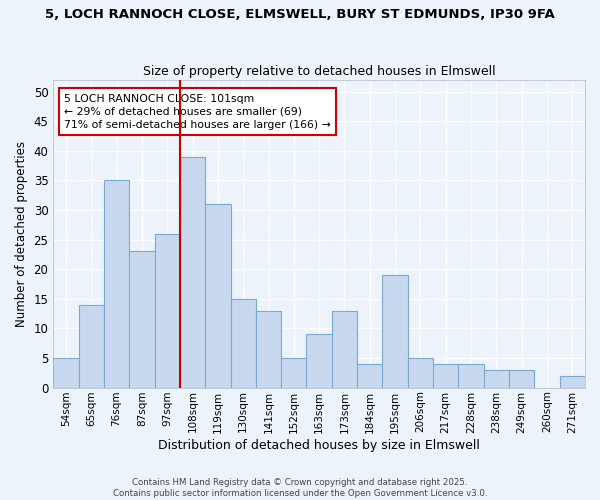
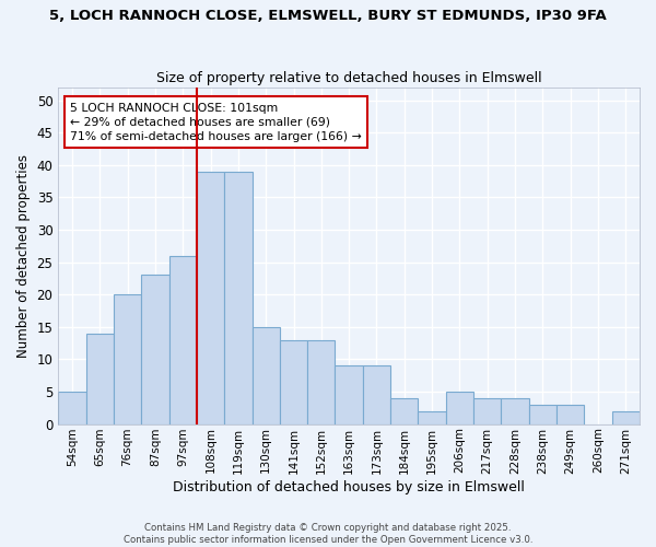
76sqm: 35 -> 20
119sqm: 31 -> 39
152sqm: 5 -> 13
173sqm: 13 -> 9
195sqm: 19 -> 2
